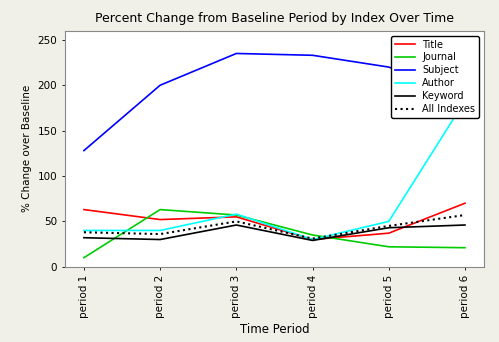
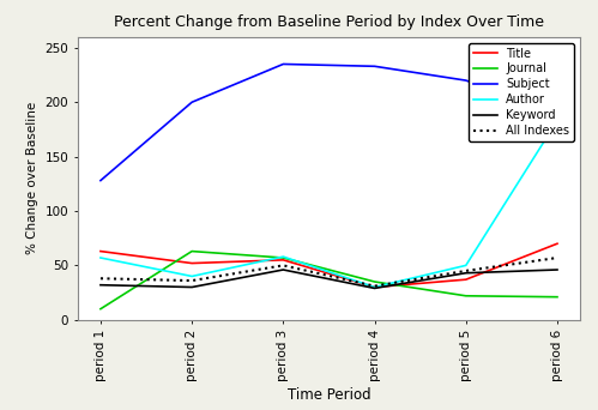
Author/period 1: 40 -> 57
